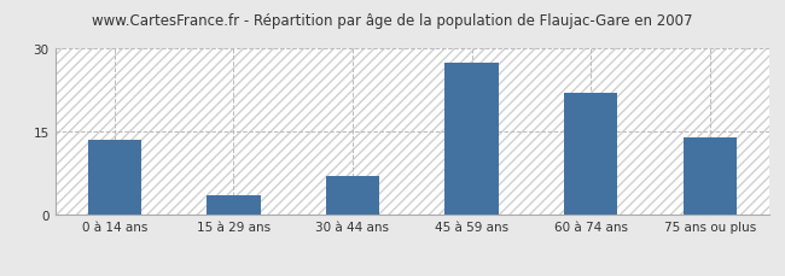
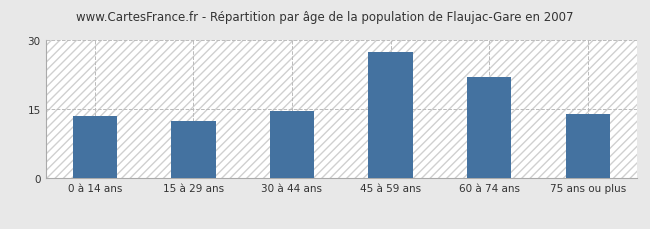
15 à 29 ans: 3.5 -> 12.5
30 à 44 ans: 7.0 -> 14.7
